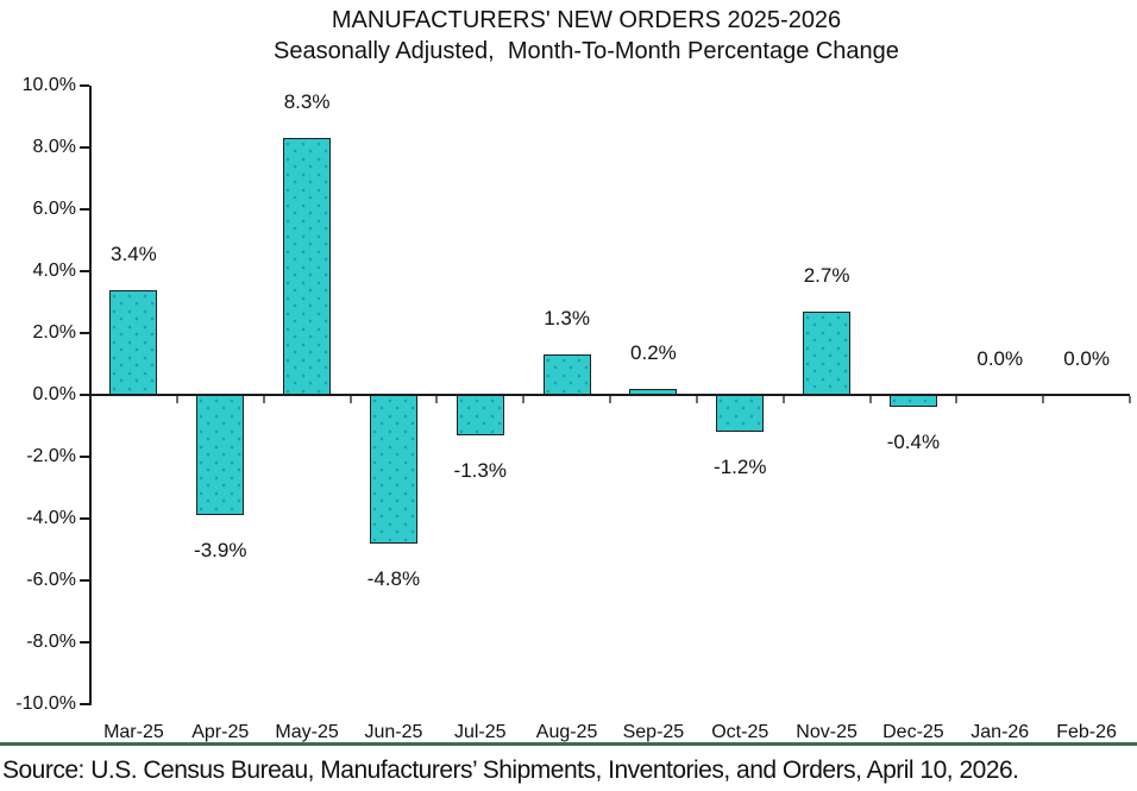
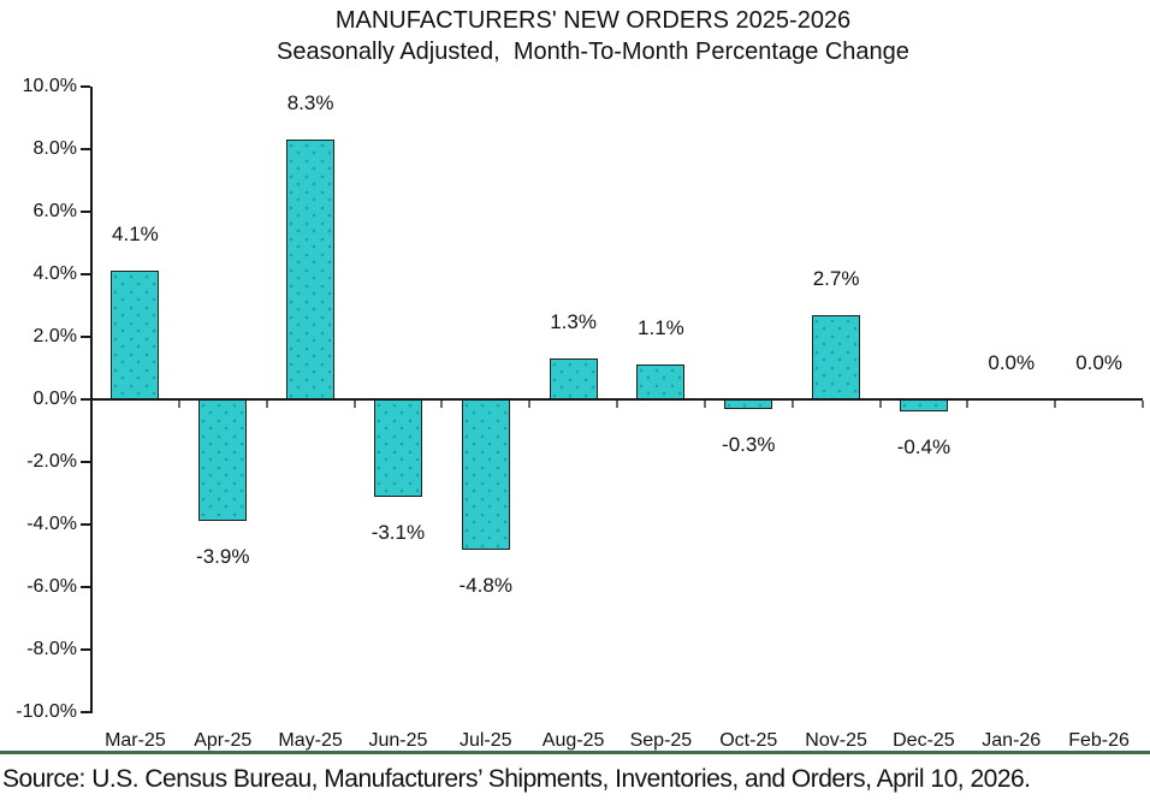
Mar-25: 3.4% -> 4.1%
Jun-25: -4.8% -> -3.1%
Jul-25: -1.3% -> -4.8%
Sep-25: 0.2% -> 1.1%
Oct-25: -1.2% -> -0.3%
